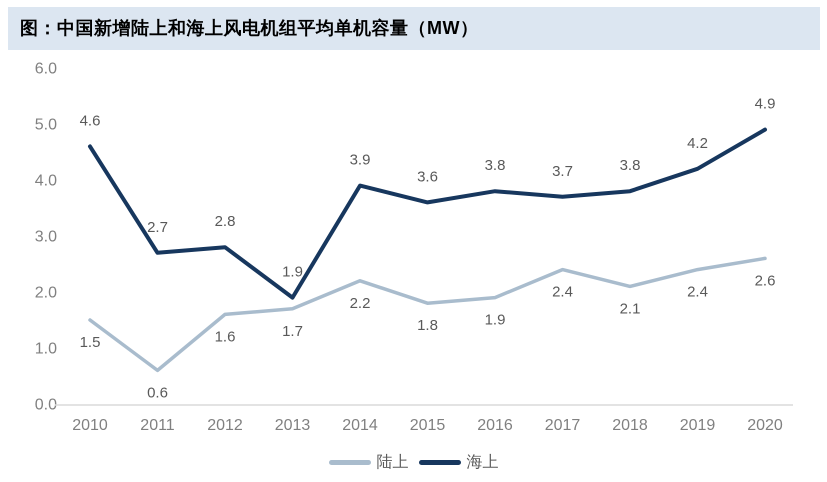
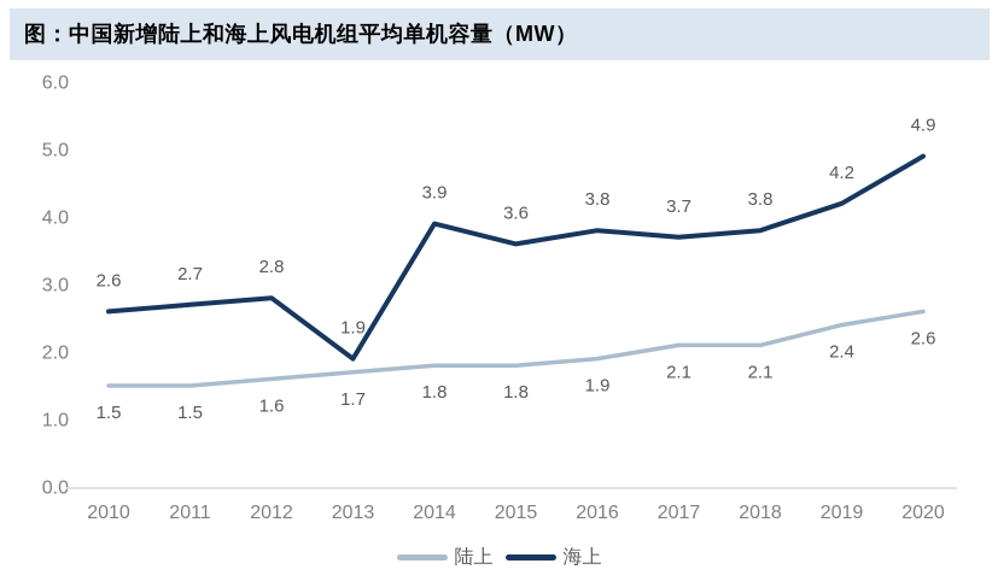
海上/2010: 4.6 -> 2.6
陆上/2011: 0.6 -> 1.5
陆上/2014: 2.2 -> 1.8
陆上/2017: 2.4 -> 2.1
